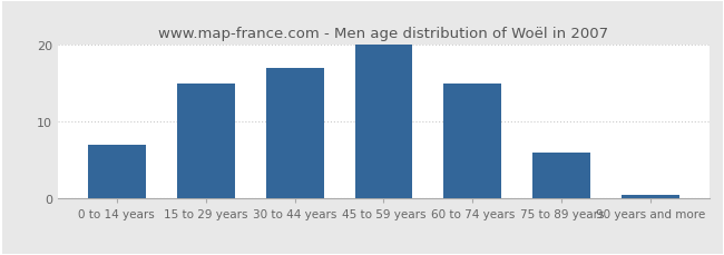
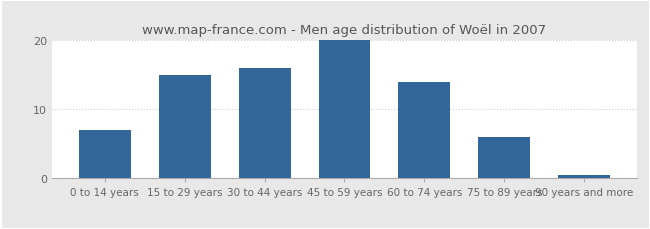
30 to 44 years: 17.0 -> 16.0
60 to 74 years: 15.0 -> 14.0
